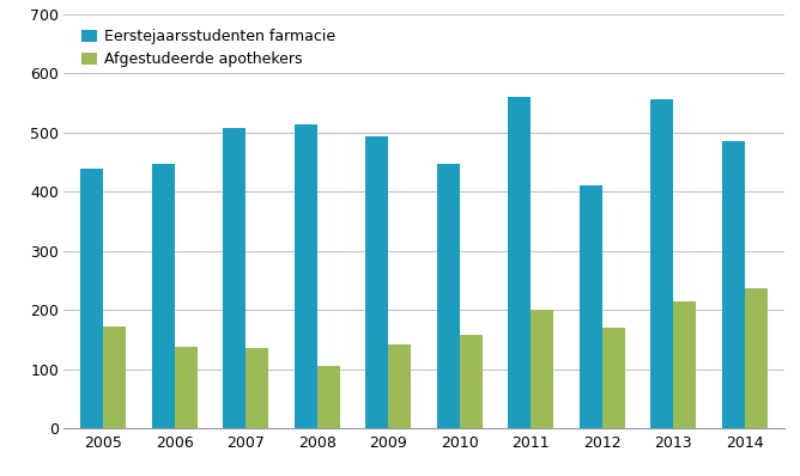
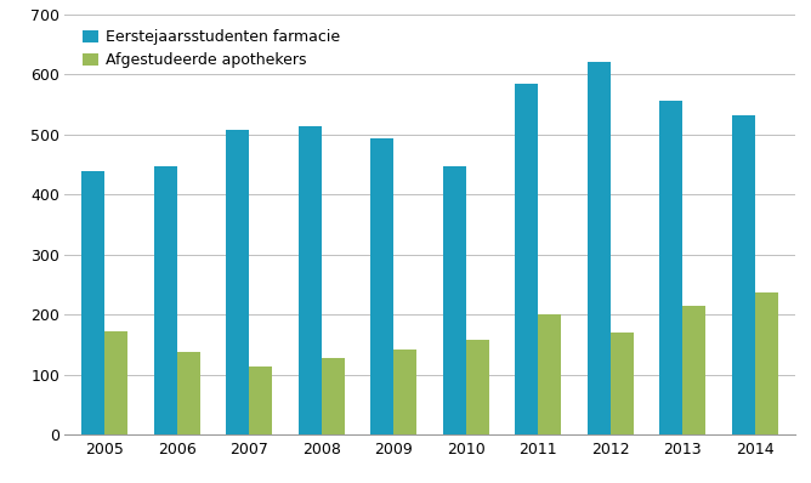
Afgestudeerde apothekers/2007: 135 -> 113
Afgestudeerde apothekers/2008: 105 -> 127
Eerstejaarsstudenten farmacie/2011: 560 -> 585
Eerstejaarsstudenten farmacie/2012: 410 -> 622
Eerstejaarsstudenten farmacie/2014: 485 -> 532
